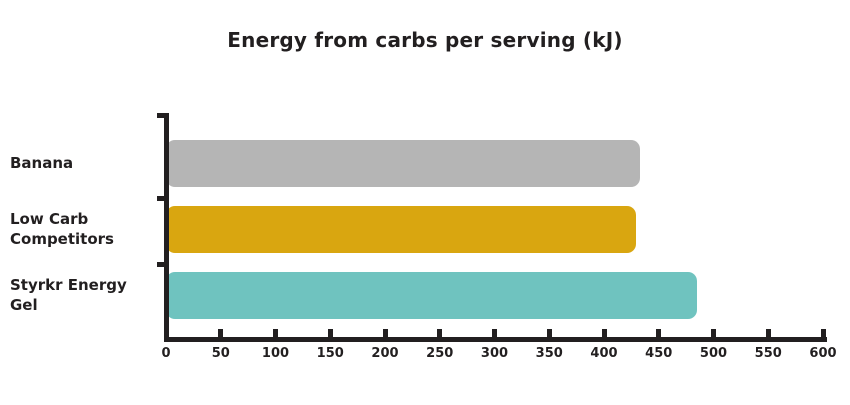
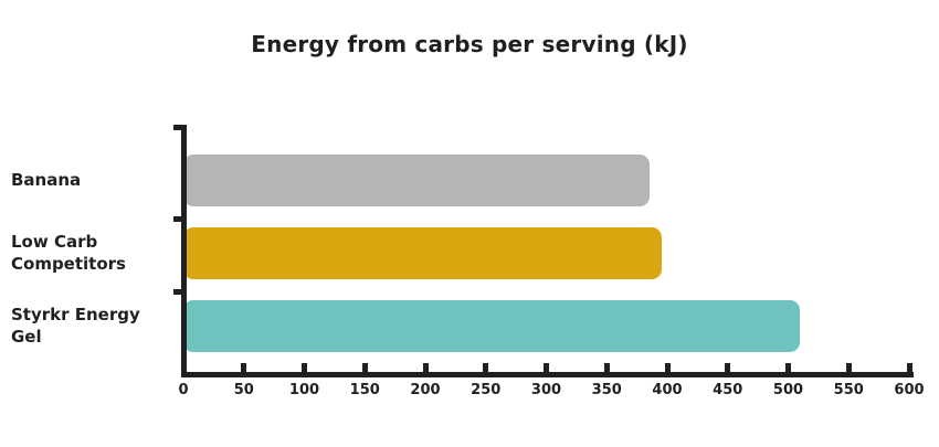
Banana: 433 -> 385
Low Carb Competitors: 429 -> 395
Styrkr Energy Gel: 485 -> 510
